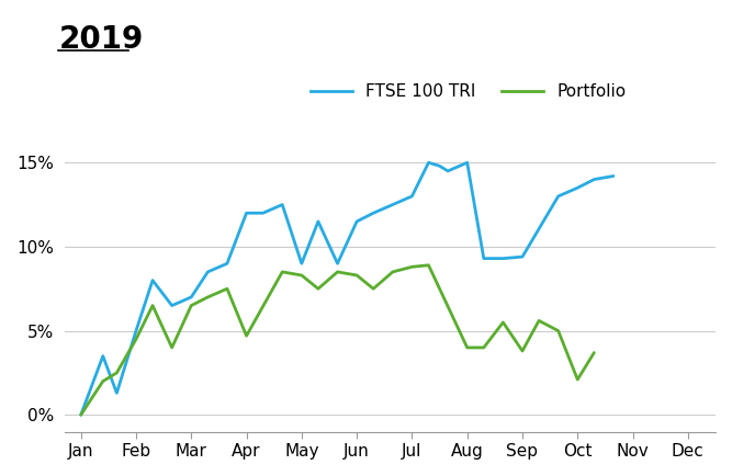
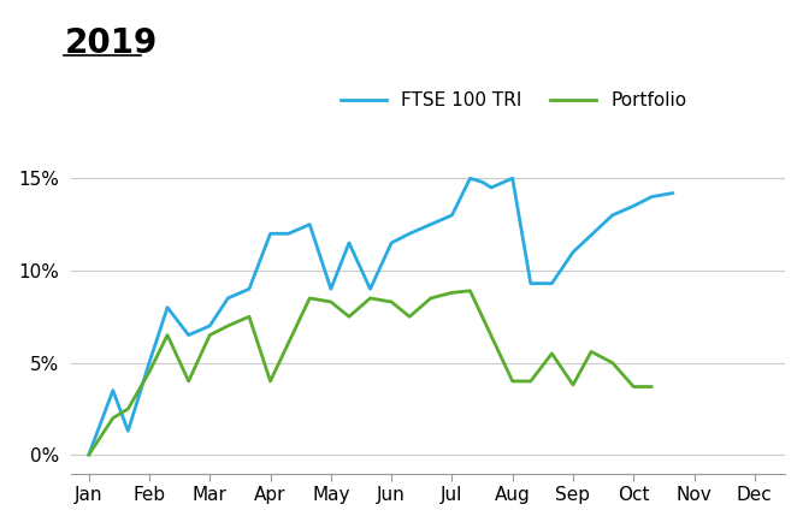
Portfolio/Apr: 4.7% -> 4.0%
FTSE 100 TRI/Sep: 9.4% -> 11.0%
Portfolio/Oct: 2.1% -> 3.7%
